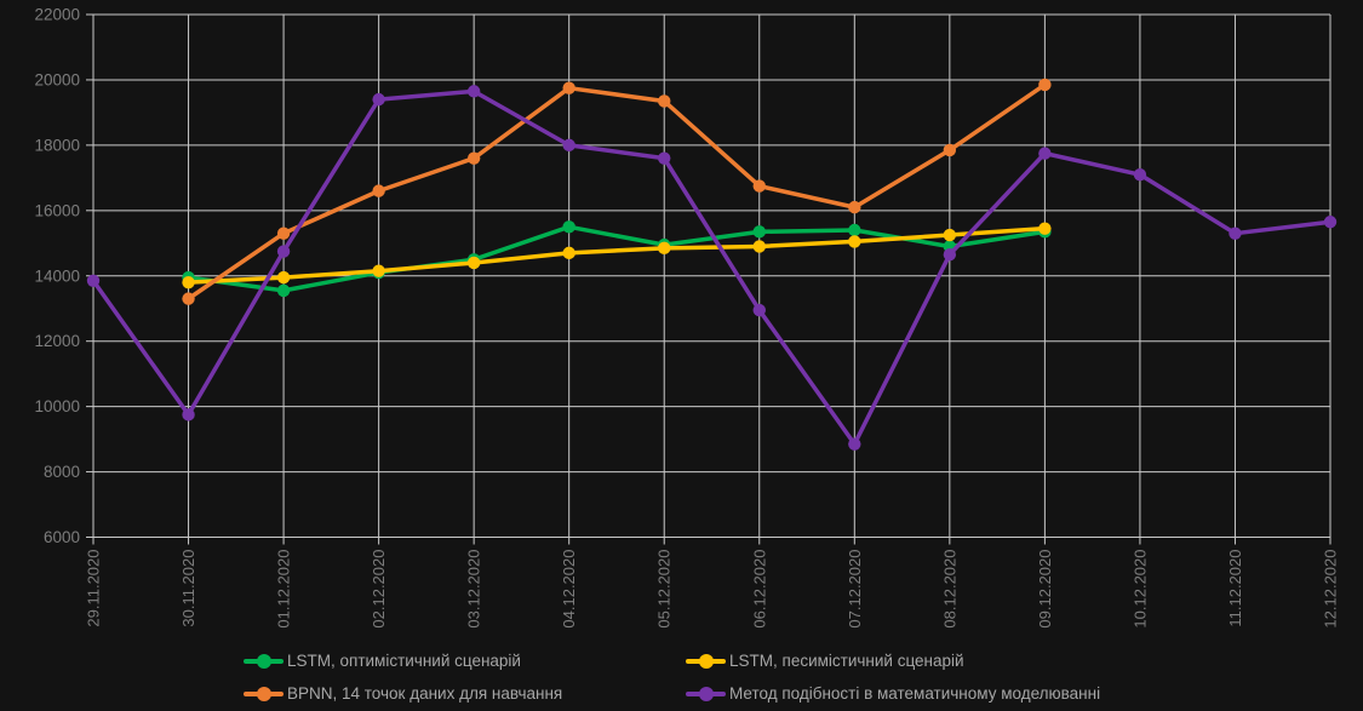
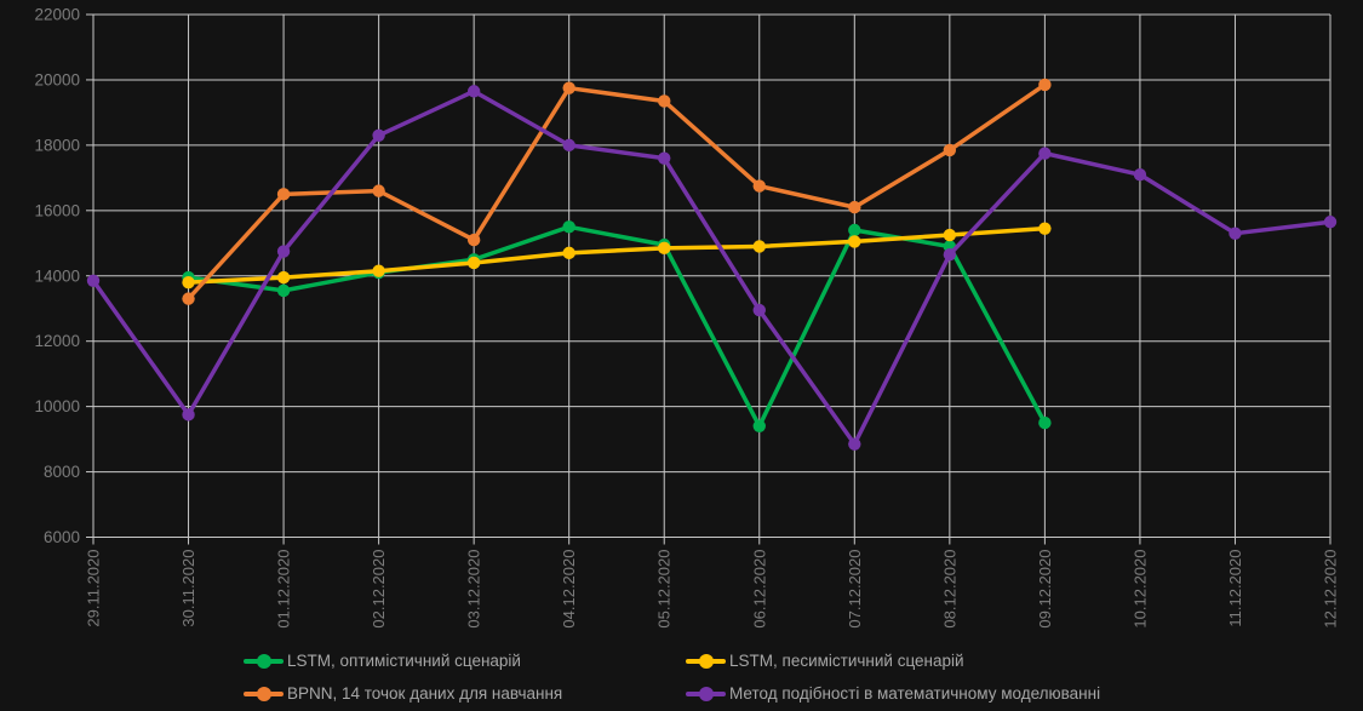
BPNN, 14 точок даних для навчання/01.12.2020: 15300 -> 16500
Метод подібності в математичному моделюванні/02.12.2020: 19400 -> 18300
BPNN, 14 точок даних для навчання/03.12.2020: 17600 -> 15100
LSTM, оптимістичний сценарій/06.12.2020: 15400 -> 9400
LSTM, оптимістичний сценарій/09.12.2020: 15400 -> 9500
